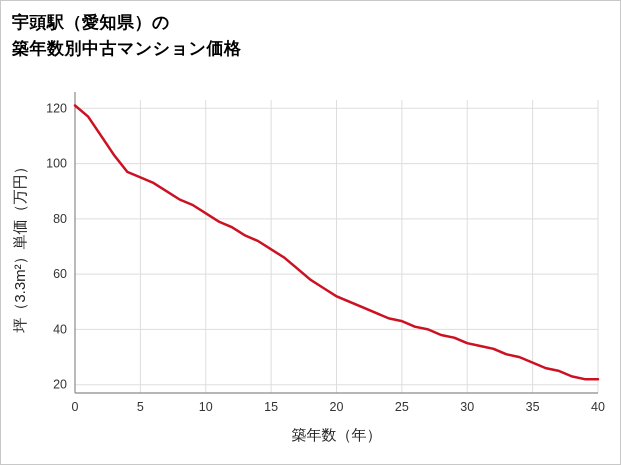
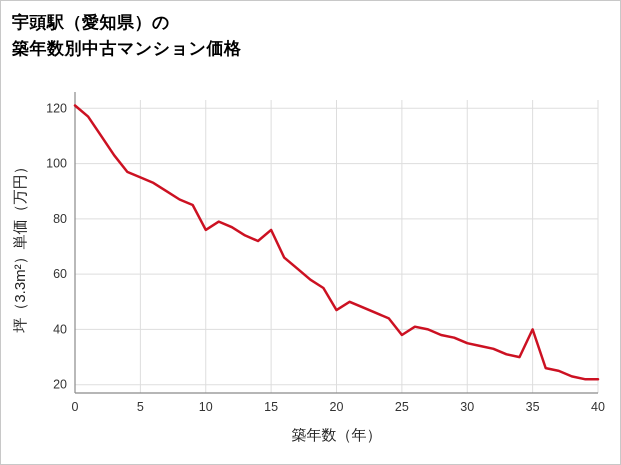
10: 82 -> 76
15: 69 -> 76
20: 52 -> 47
25: 43 -> 38
35: 28 -> 40
